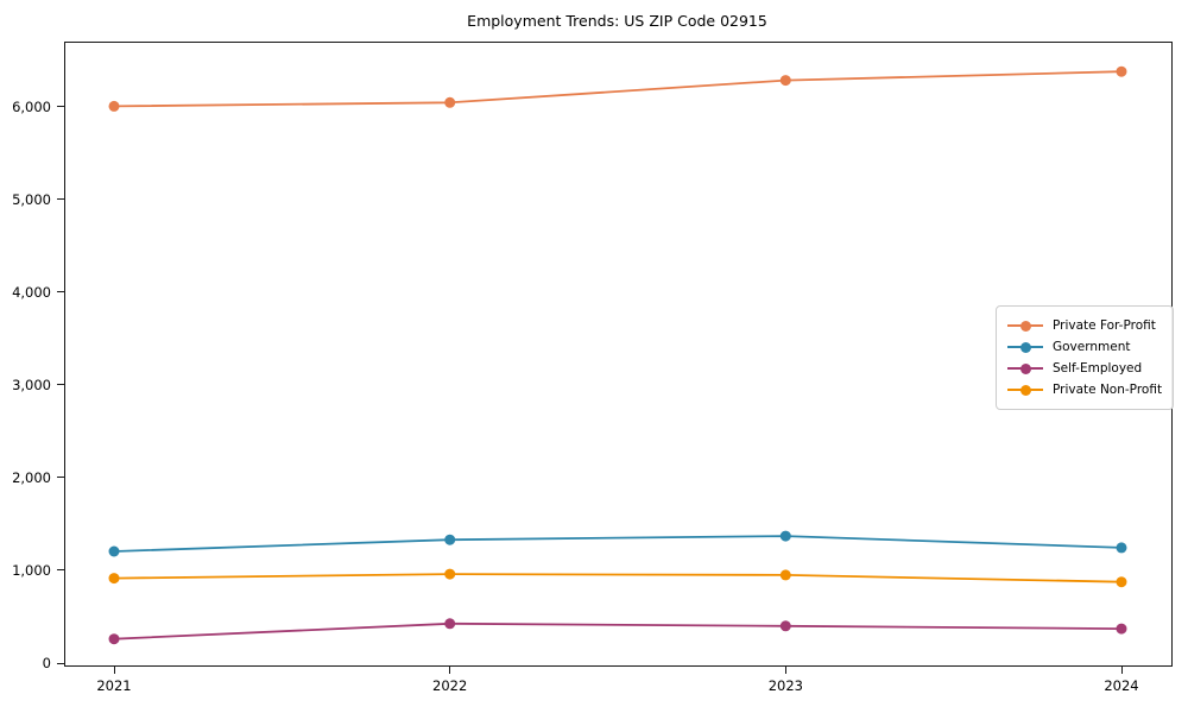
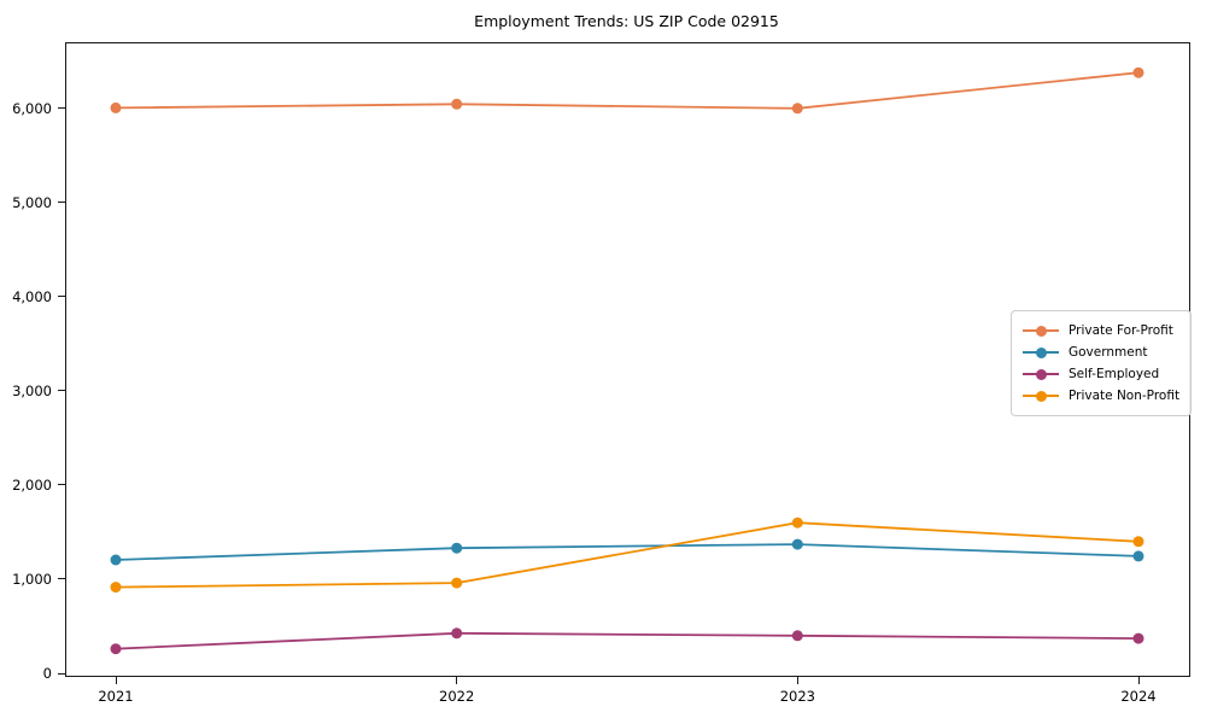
Private For-Profit/2023: 6300 -> 6000
Private Non-Profit/2023: 1000 -> 1600
Private Non-Profit/2024: 900 -> 1400
